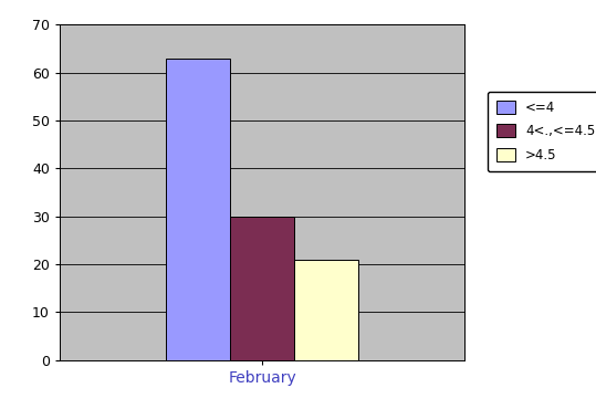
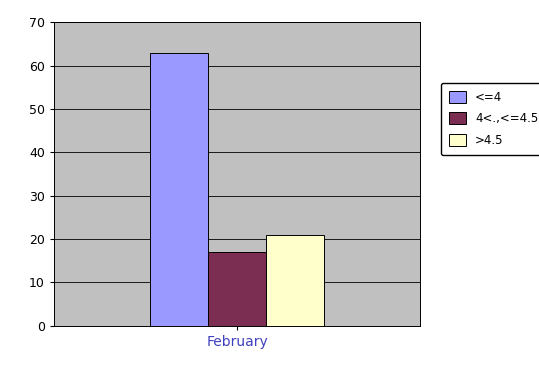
February: 30 -> 17
